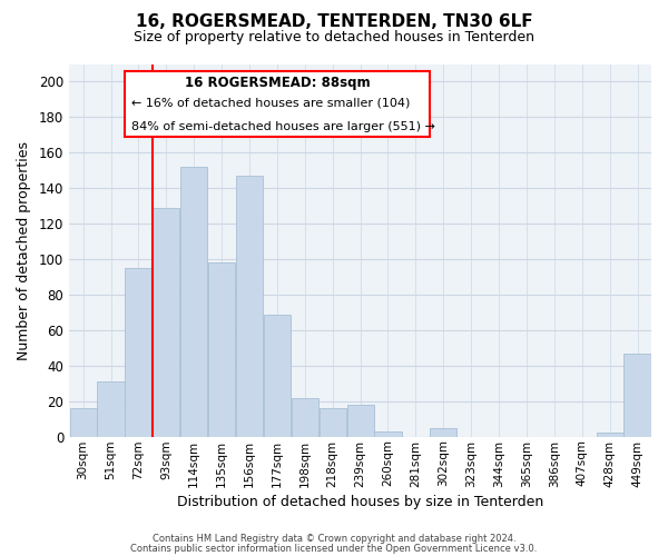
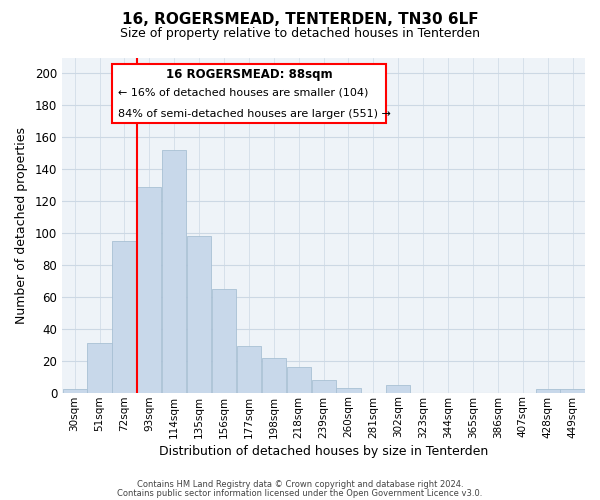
30sqm: 16 -> 2
156sqm: 147 -> 65
177sqm: 69 -> 29
239sqm: 18 -> 8
449sqm: 47 -> 2
